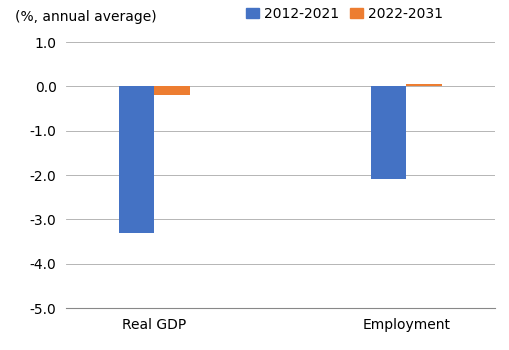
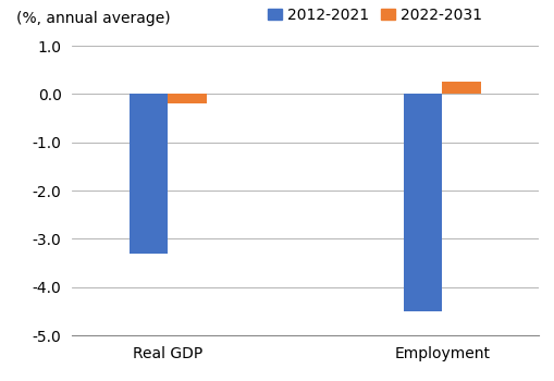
2012-2021/Employment: -2.1 -> -4.5
2022-2031/Employment: 0.05 -> 0.25
